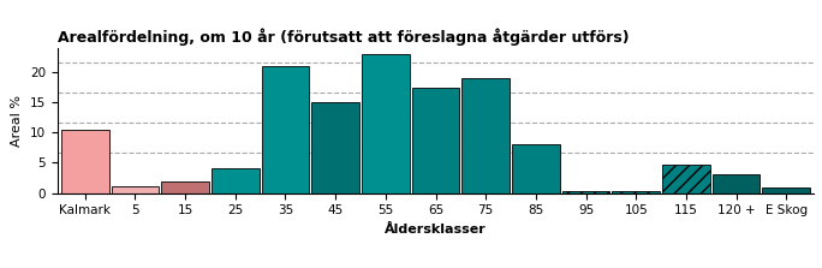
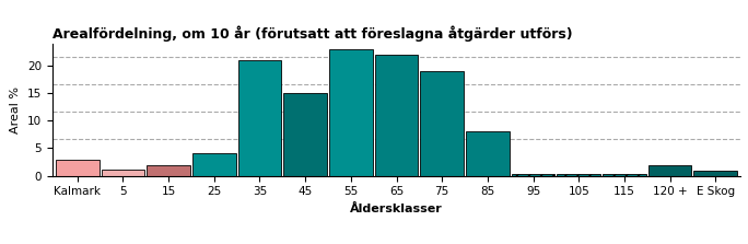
Kalmark: 10.4 -> 3.0
65: 17.4 -> 22.0
115: 4.6 -> 0.4
120 +: 3.2 -> 2.0
